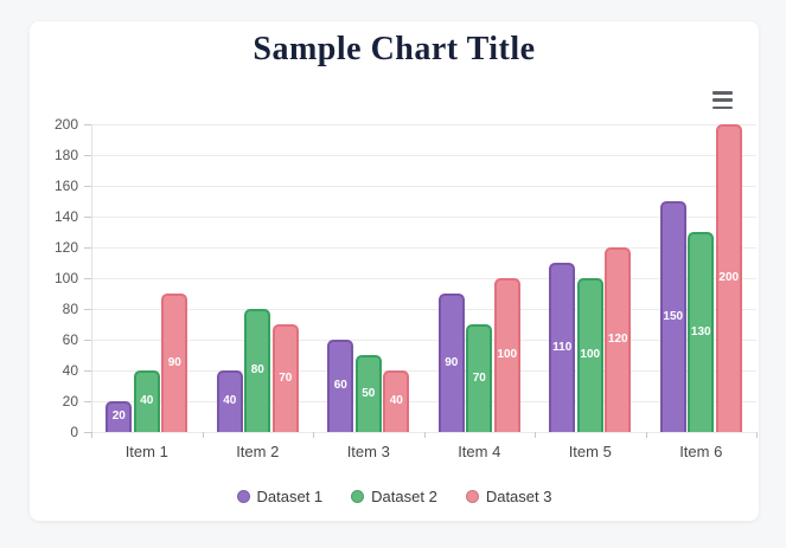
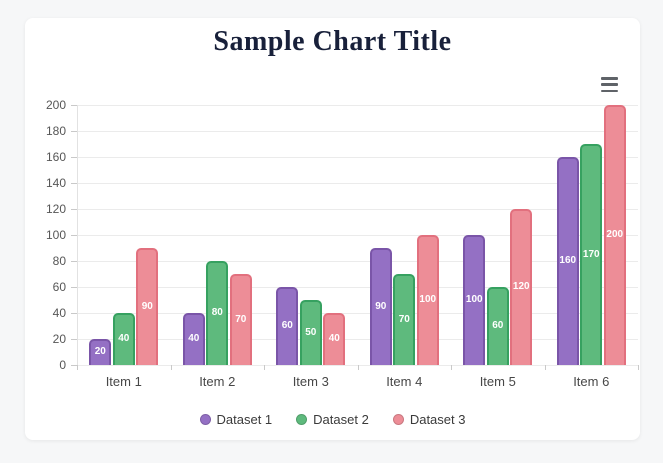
Dataset 1/Item 5: 110 -> 100
Dataset 2/Item 5: 100 -> 60
Dataset 1/Item 6: 150 -> 160
Dataset 2/Item 6: 130 -> 170
